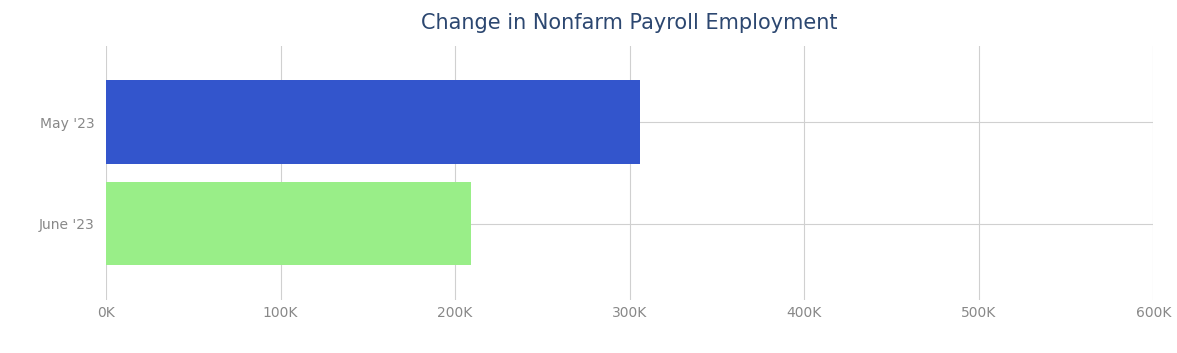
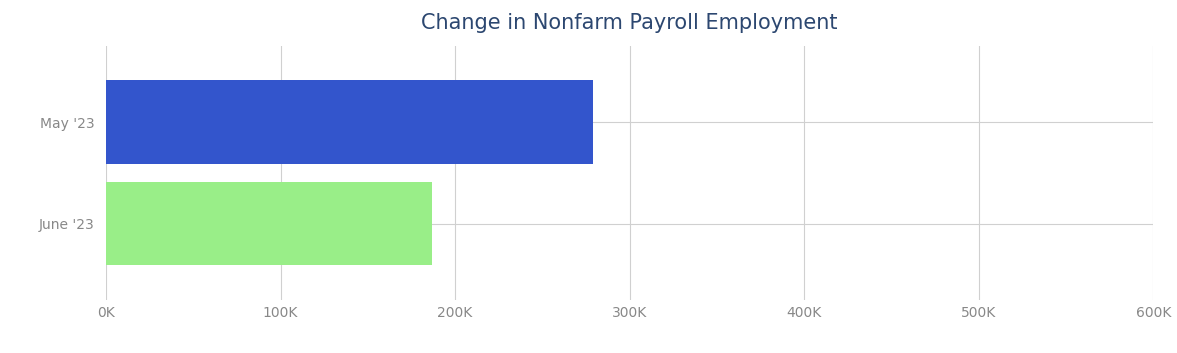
May '23: 306K -> 279K
June '23: 209K -> 187K
